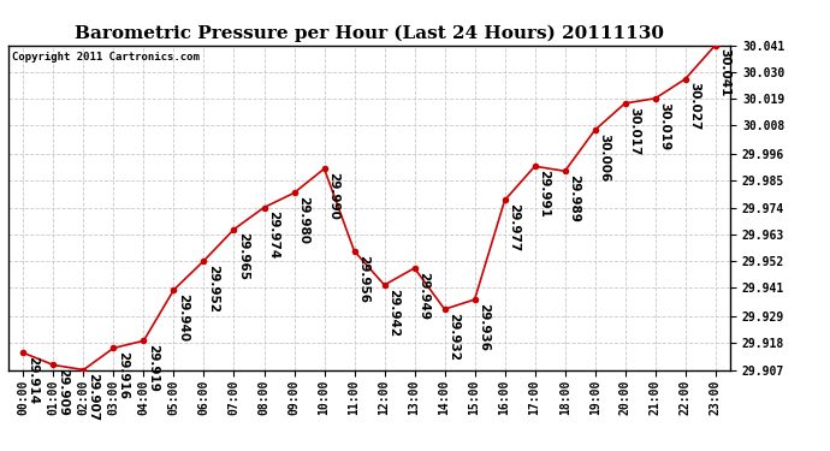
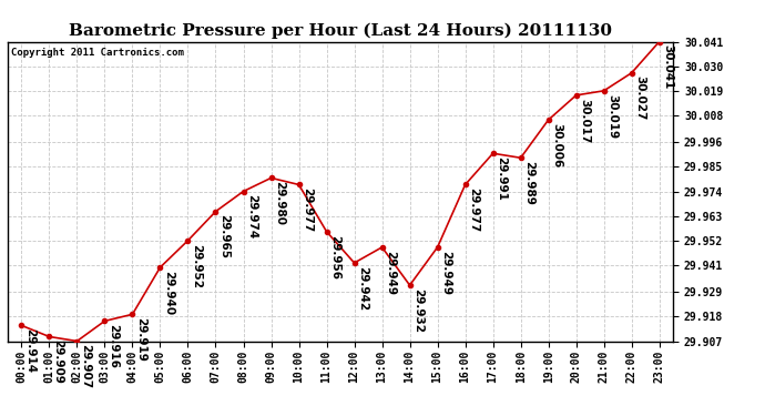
10:00: 29.990 -> 29.977
15:00: 29.936 -> 29.949
